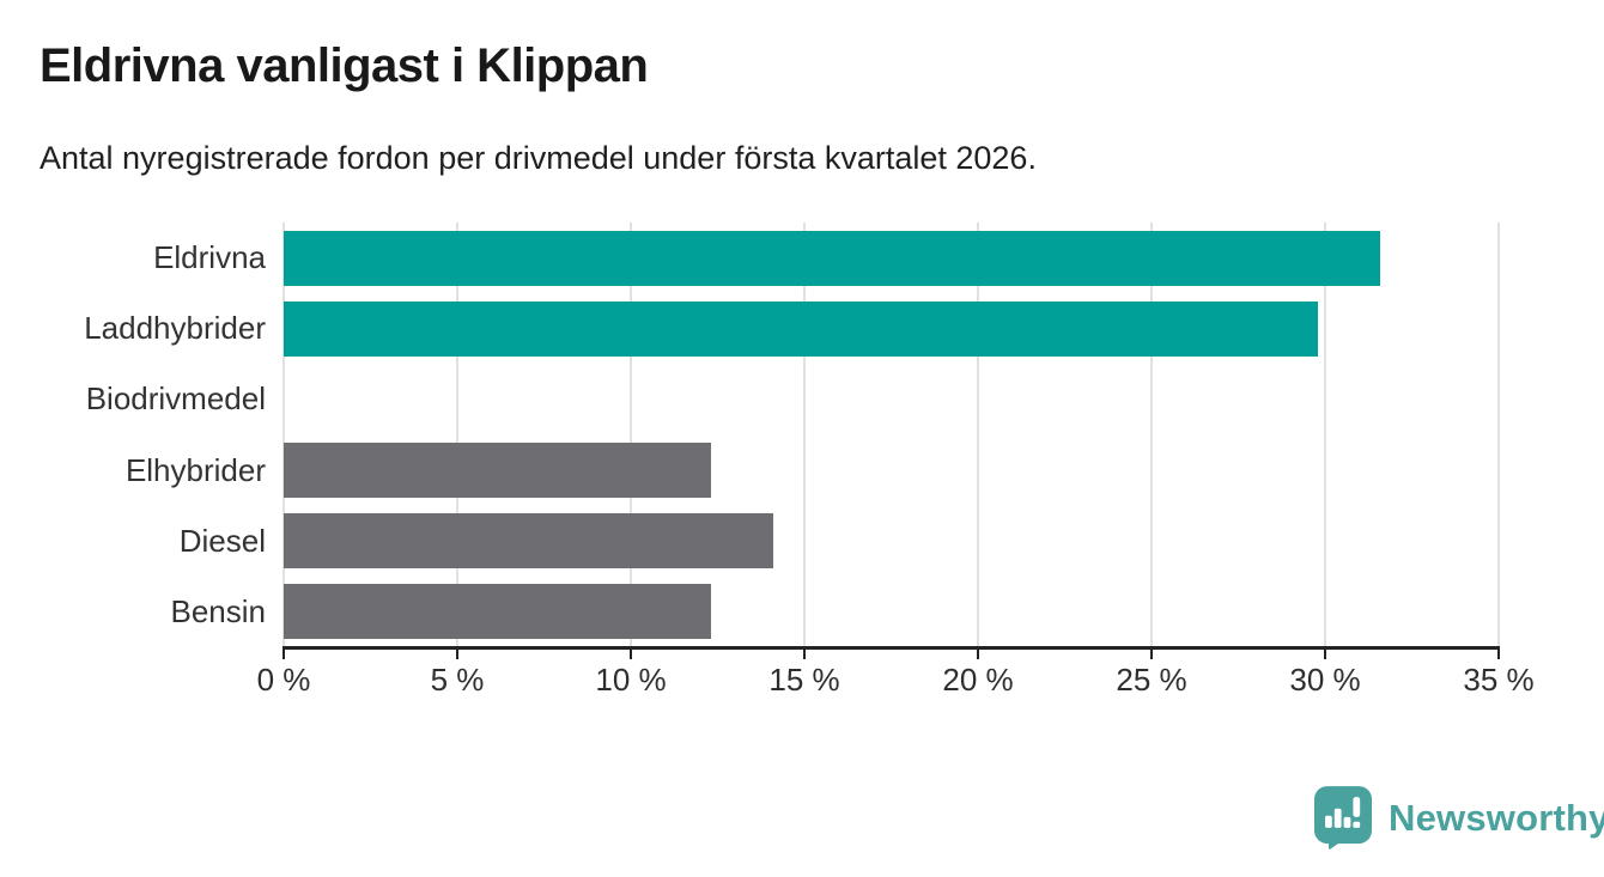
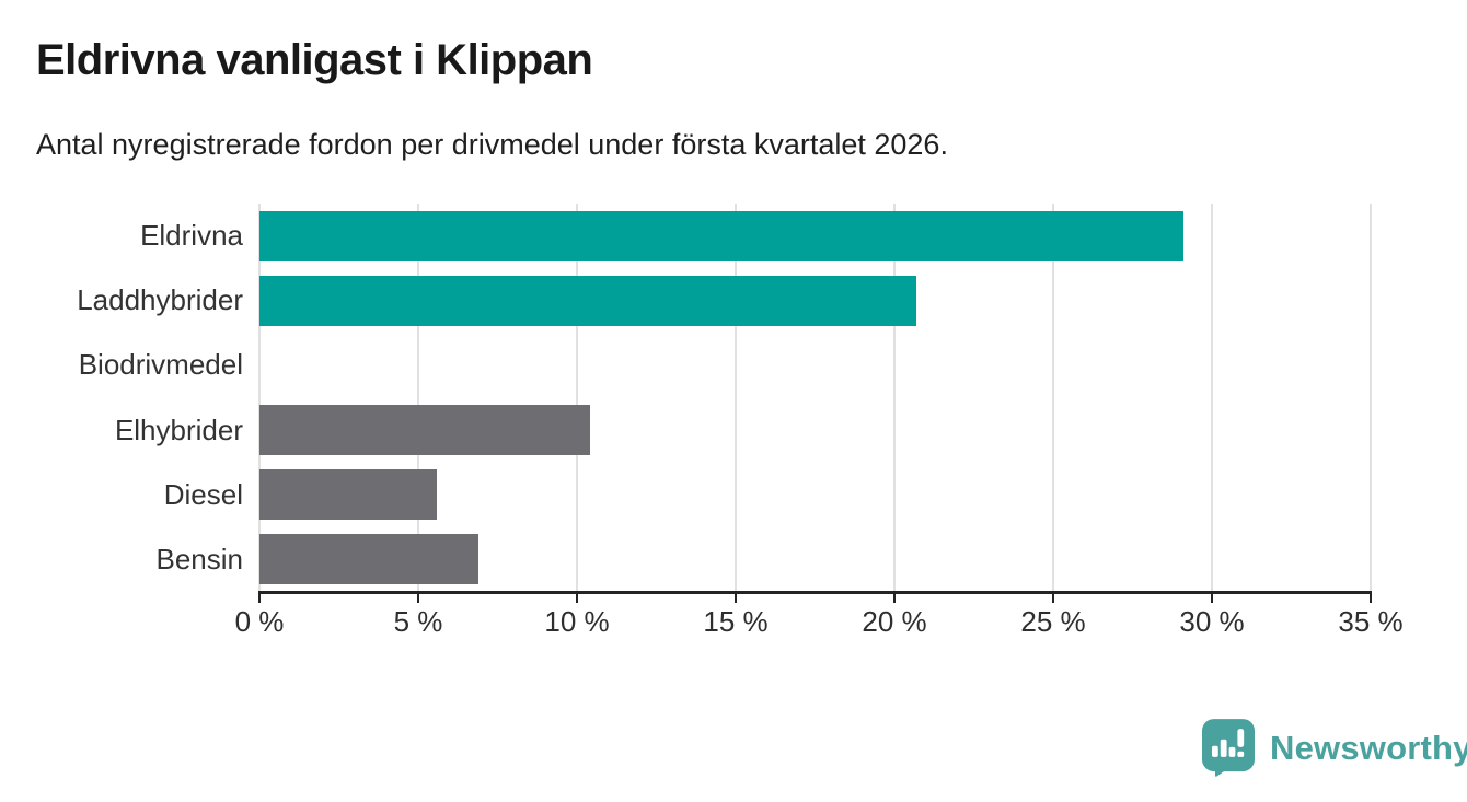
Eldrivna: 31.6% -> 29.1%
Laddhybrider: 29.8% -> 20.7%
Elhybrider: 12.3% -> 10.4%
Diesel: 14.1% -> 5.6%
Bensin: 12.3% -> 6.9%
